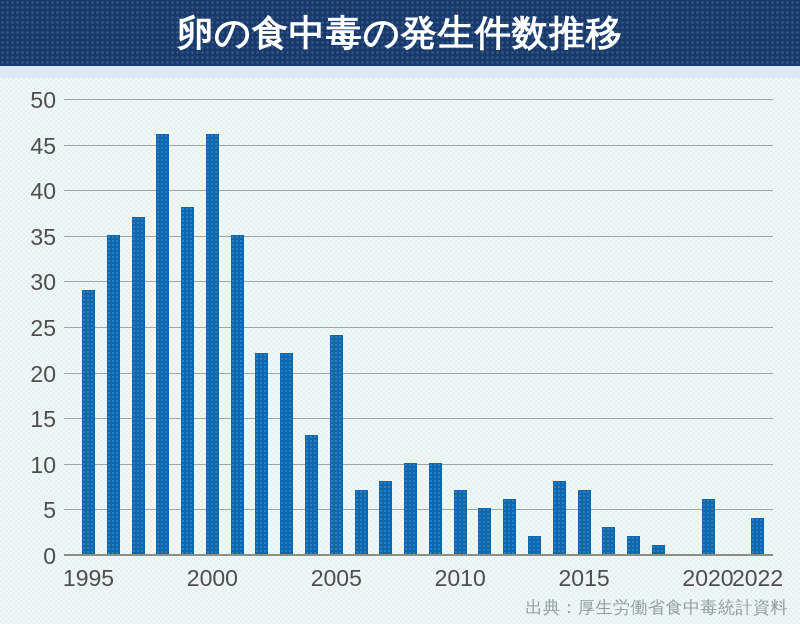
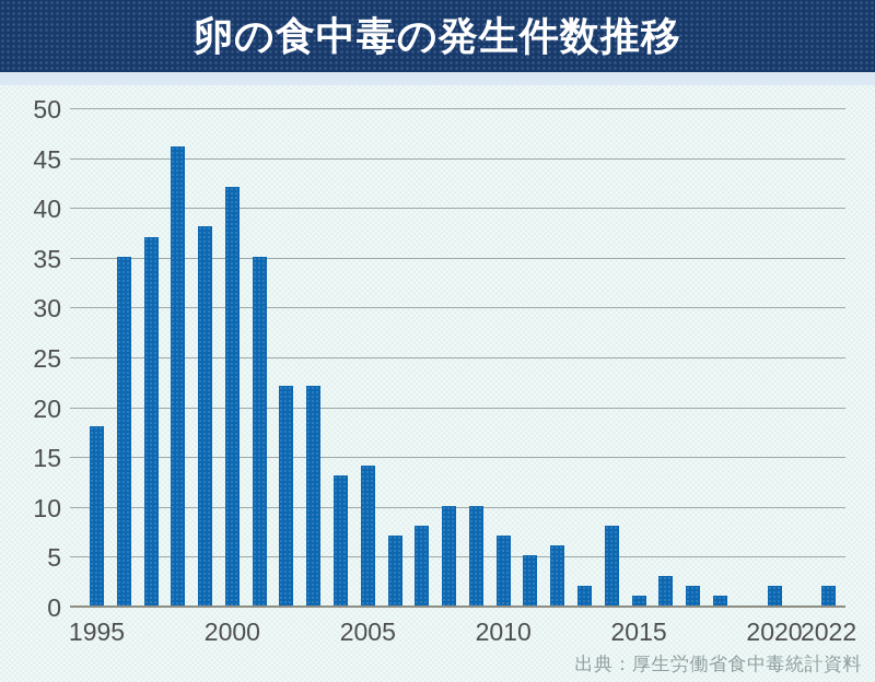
1995: 29 -> 18
2000: 46 -> 42
2005: 24 -> 14
2015: 7 -> 1
2020: 6 -> 2
2022: 4 -> 2
